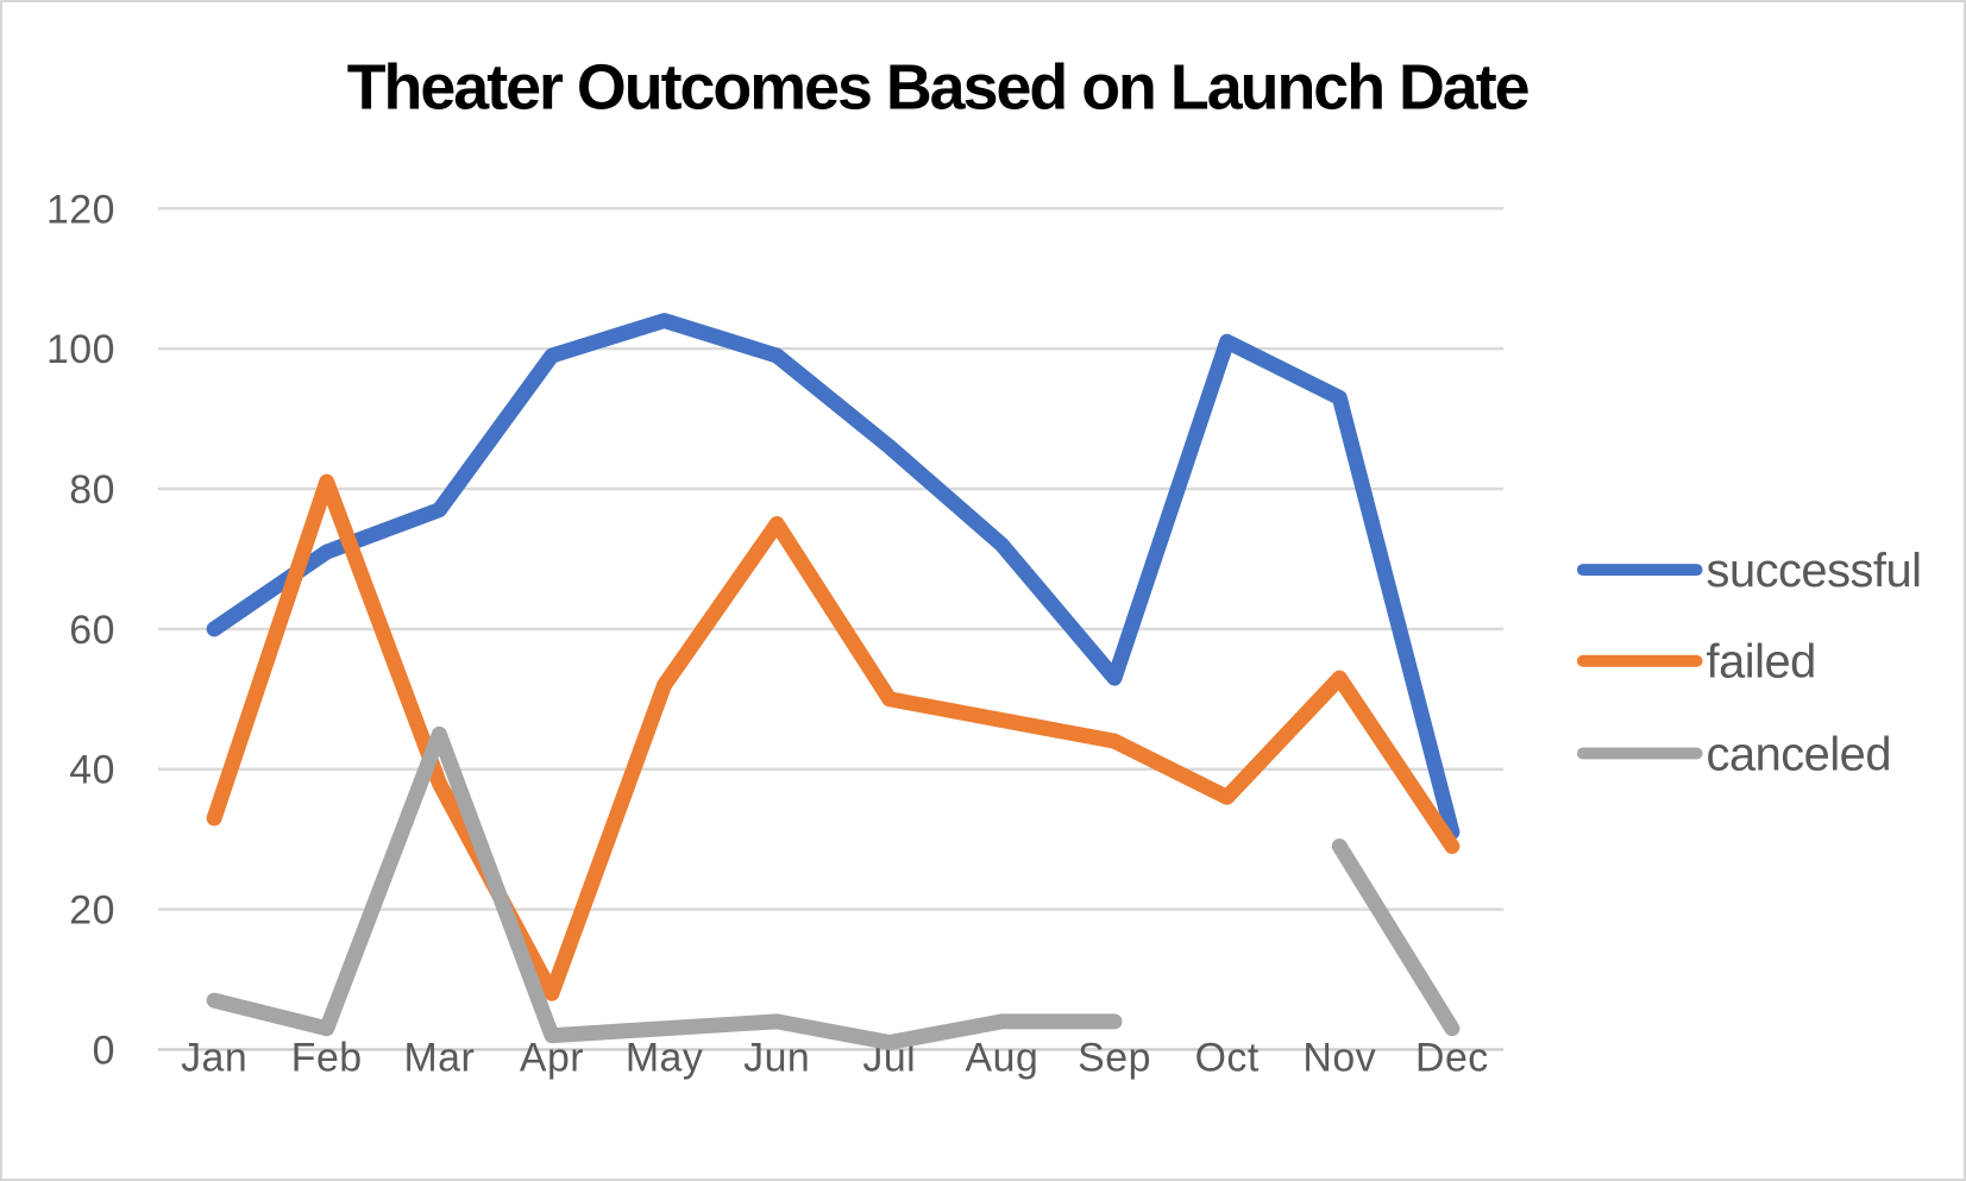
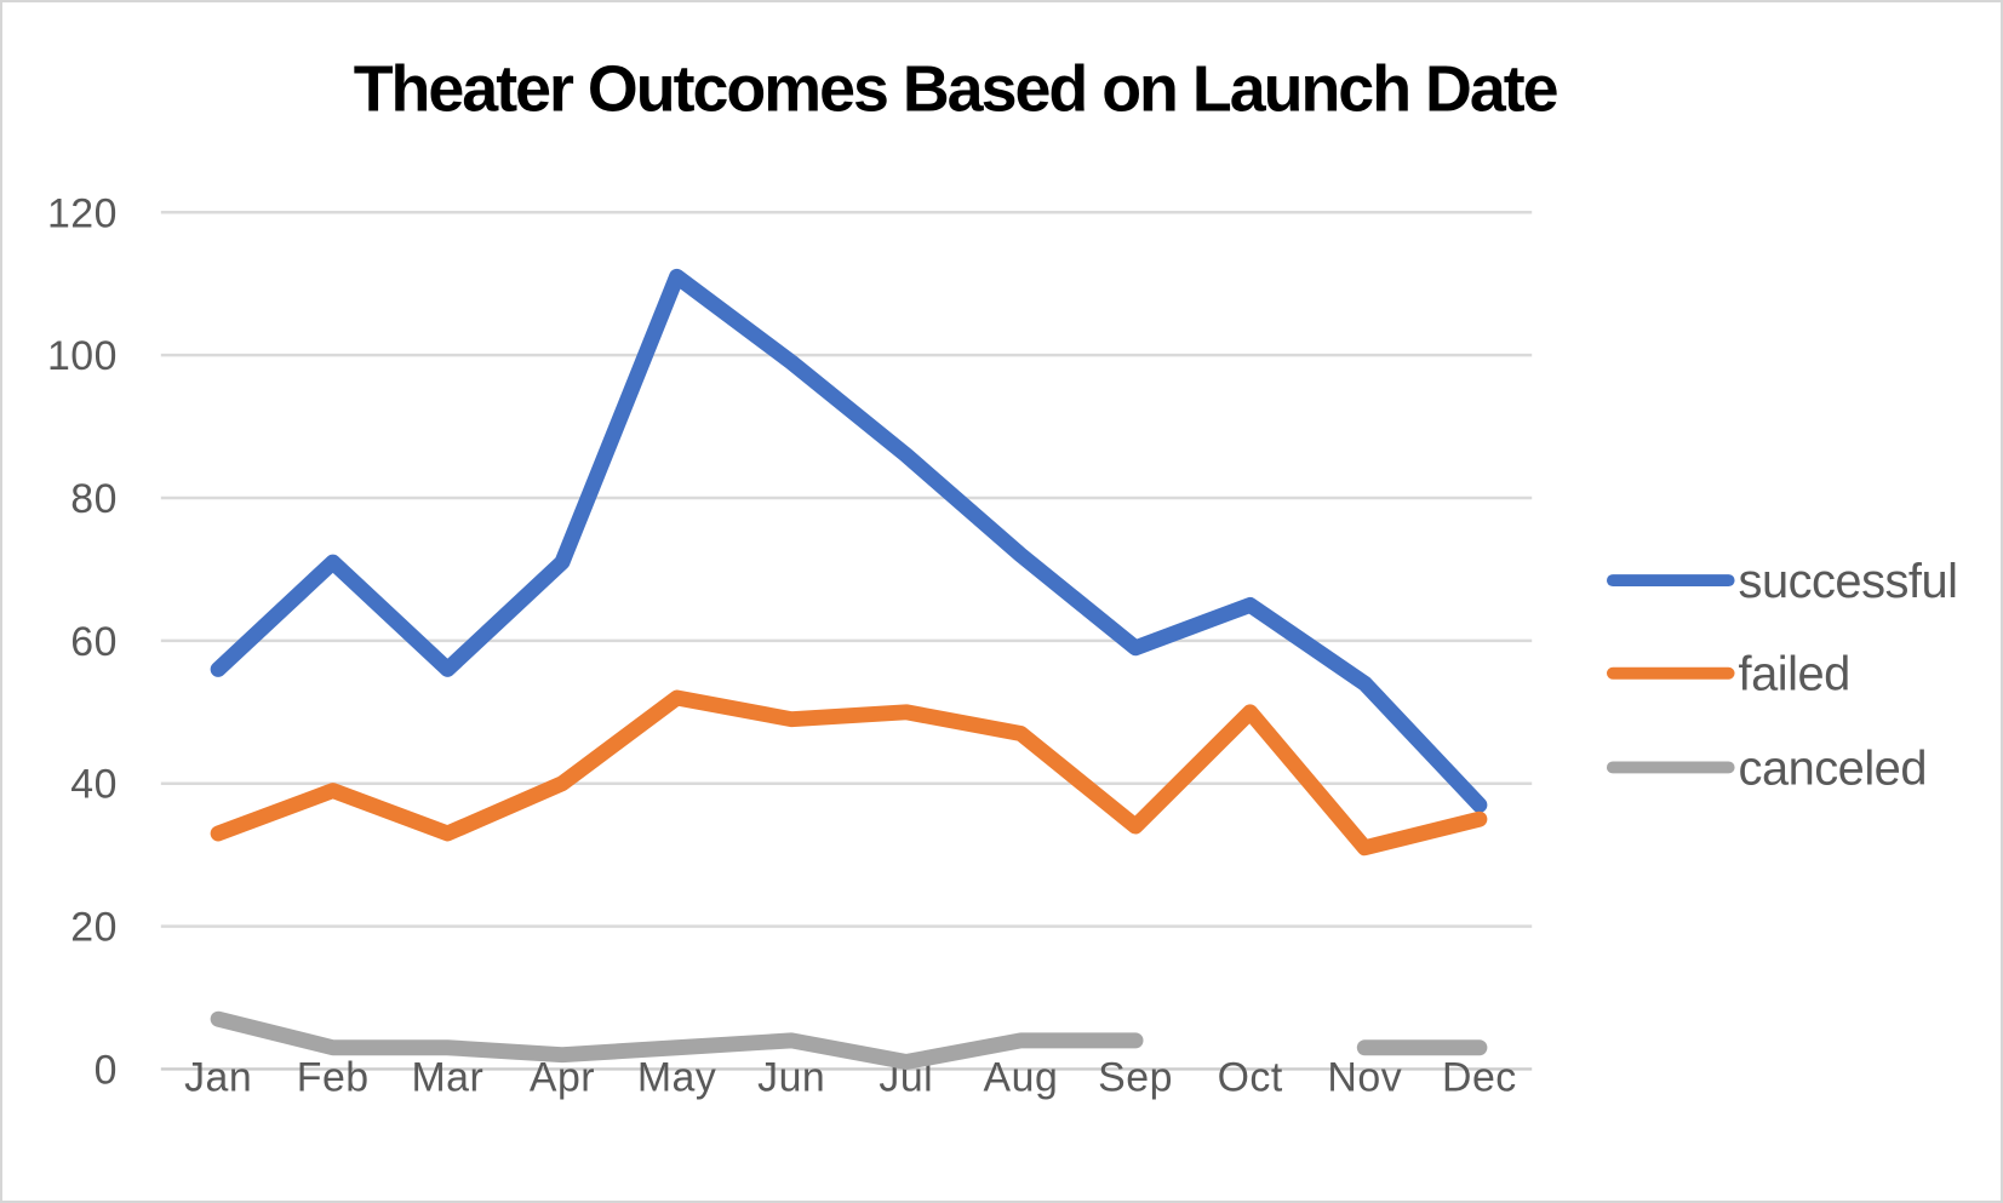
successful/Jan: 60 -> 56
failed/Feb: 81 -> 39
successful/Mar: 77 -> 56
failed/Mar: 38 -> 33
canceled/Mar: 45 -> 3
successful/Apr: 99 -> 71
failed/Apr: 8 -> 40
successful/May: 104 -> 111
failed/Jun: 75 -> 49
successful/Sep: 53 -> 59
failed/Sep: 44 -> 34
successful/Oct: 101 -> 65
failed/Oct: 36 -> 50
successful/Nov: 93 -> 54
failed/Nov: 53 -> 31
canceled/Nov: 29 -> 3
successful/Dec: 31 -> 37
failed/Dec: 29 -> 35
